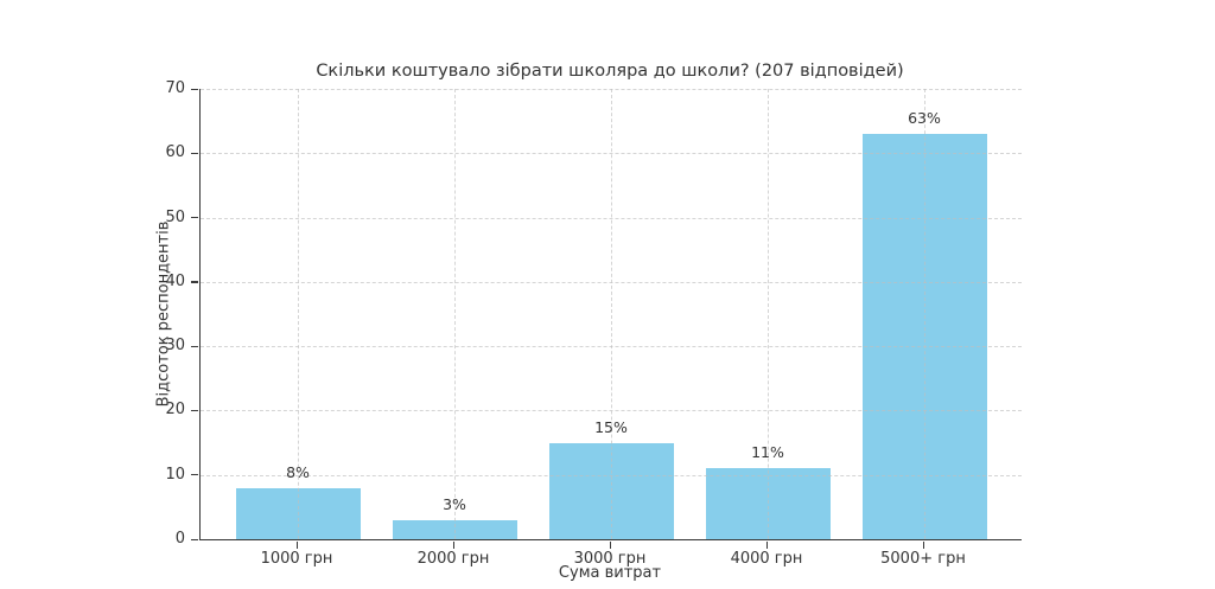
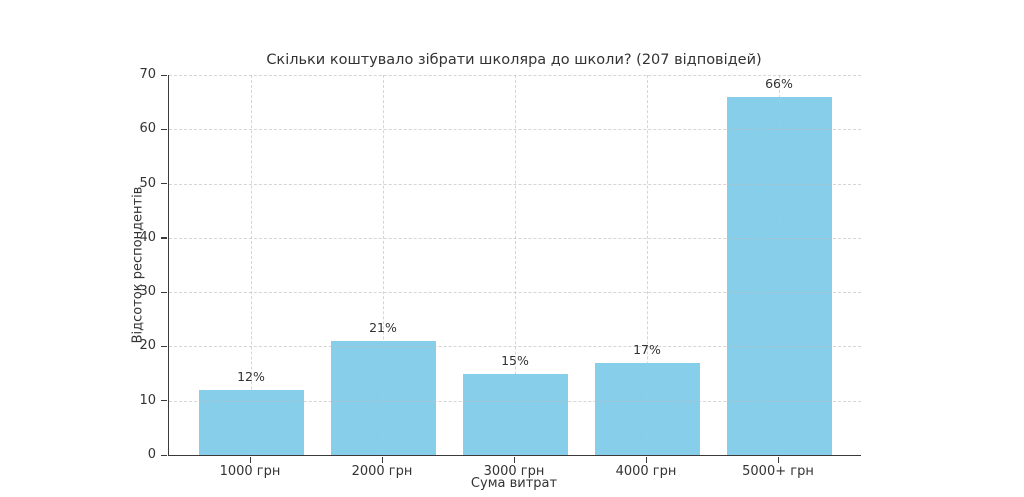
1000 грн: 8% -> 12%
2000 грн: 3% -> 21%
4000 грн: 11% -> 17%
5000+ грн: 63% -> 66%
